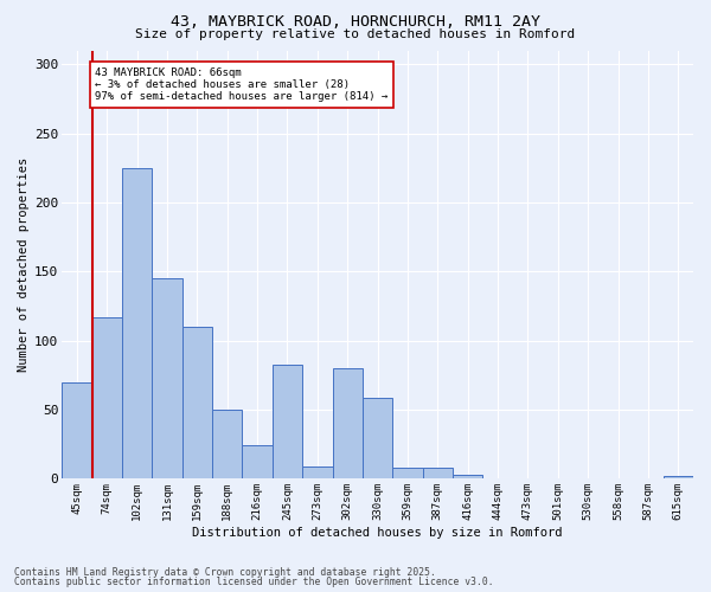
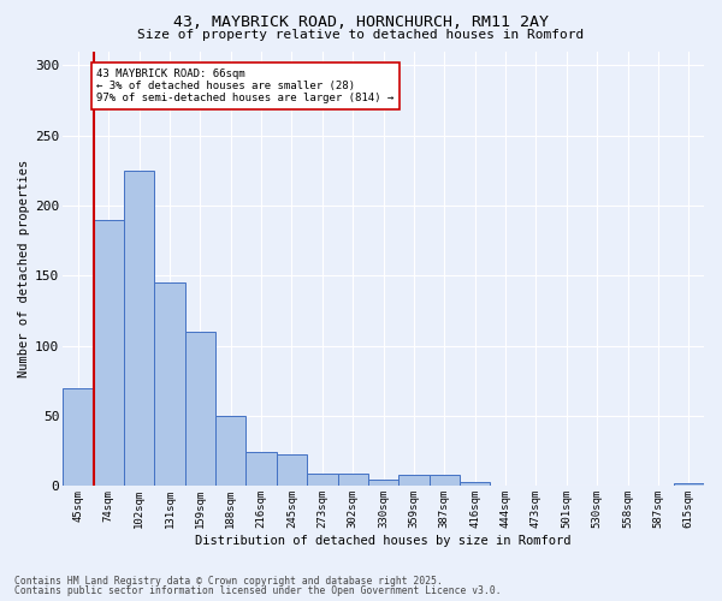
74sqm: 117 -> 190
245sqm: 83 -> 23
302sqm: 80 -> 9
330sqm: 59 -> 5
